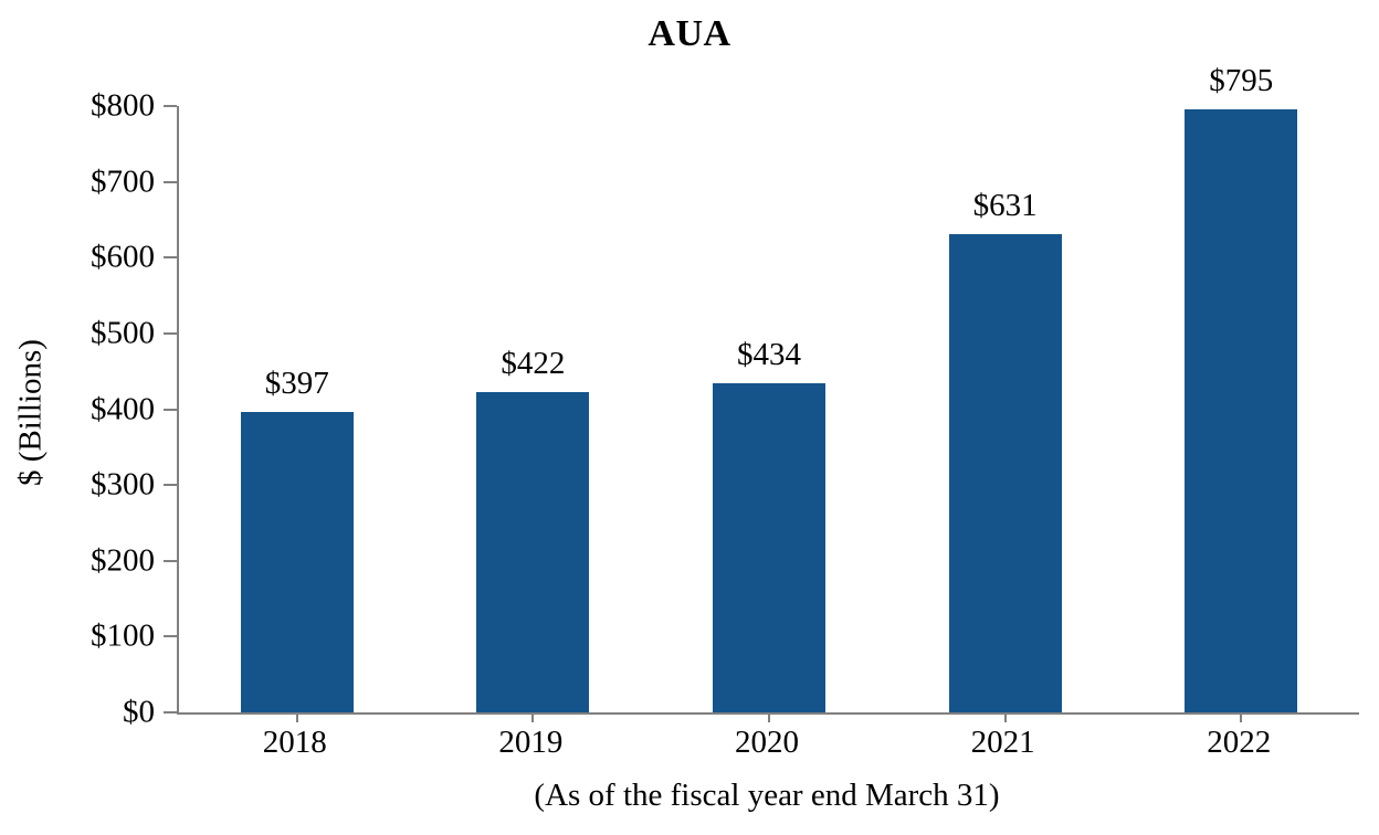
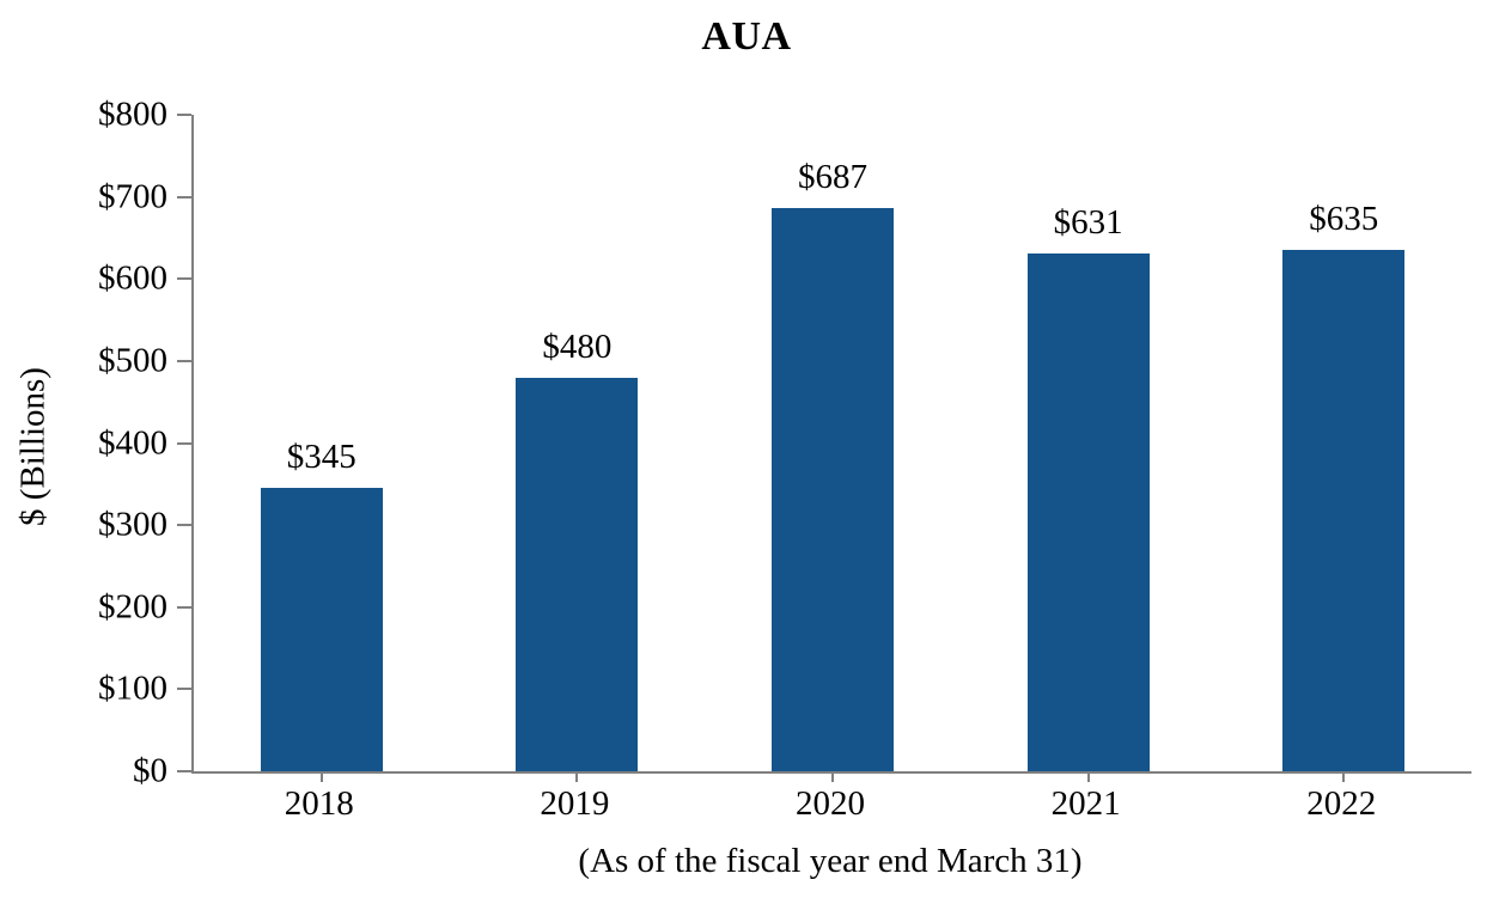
2018: $397 -> $345
2019: $422 -> $480
2020: $434 -> $687
2022: $795 -> $635
